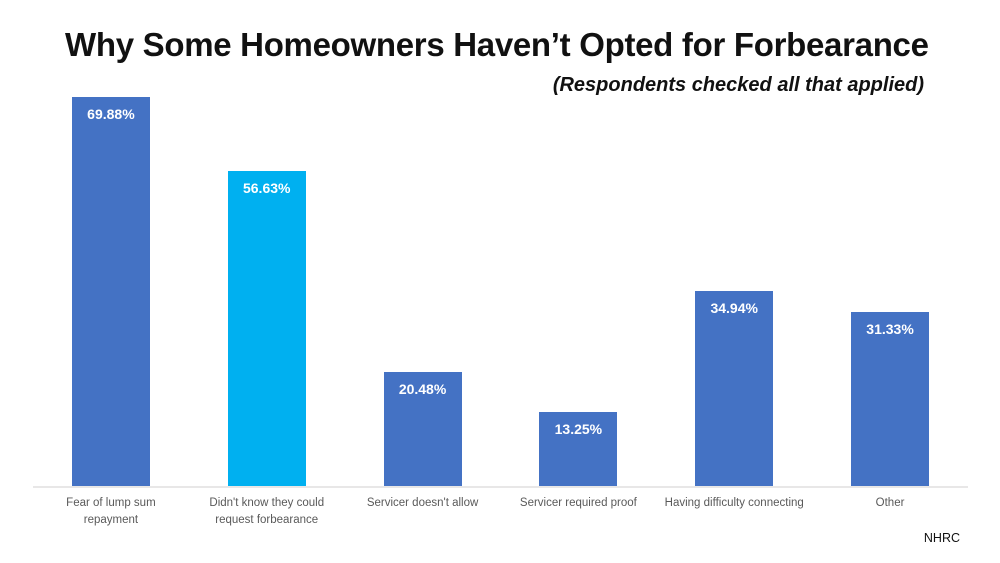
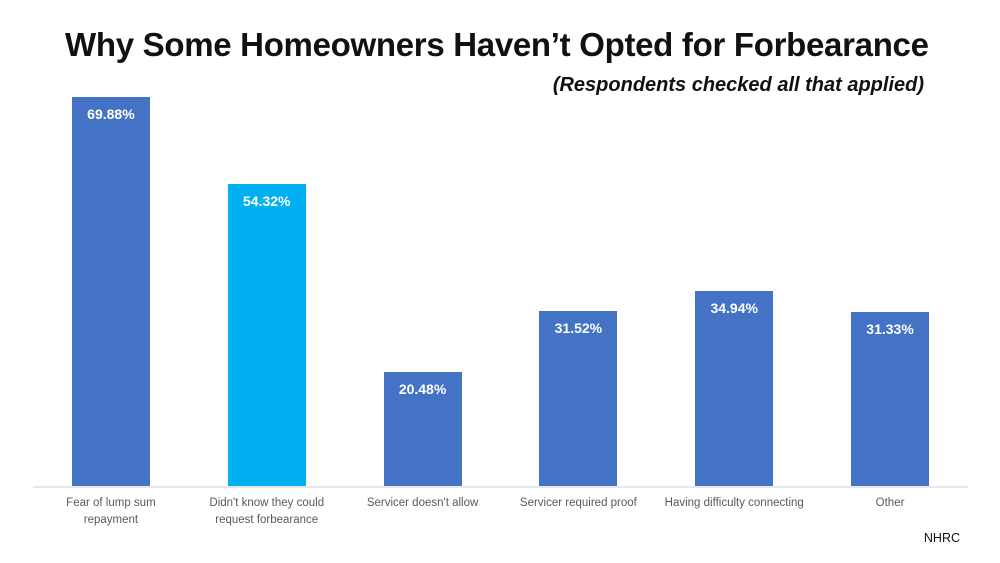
Didn't know they could request forbearance: 56.63% -> 54.32%
Servicer required proof: 13.25% -> 31.52%
